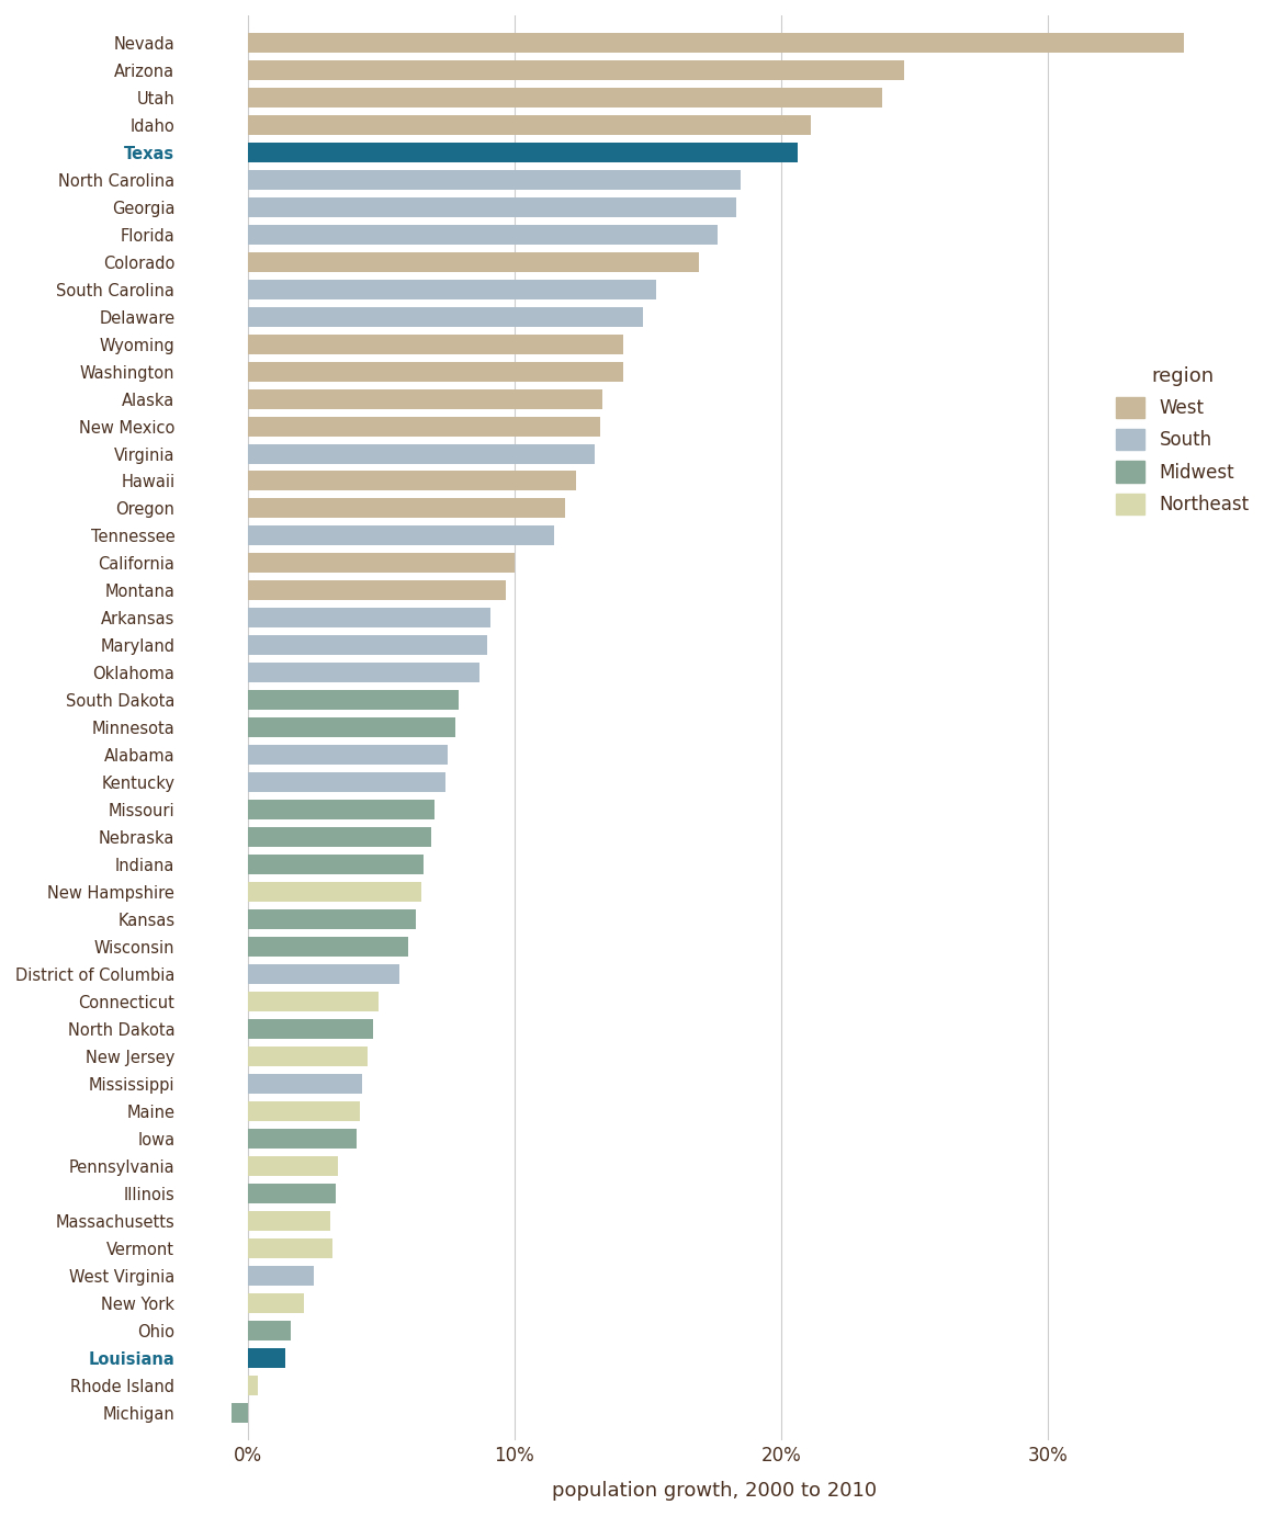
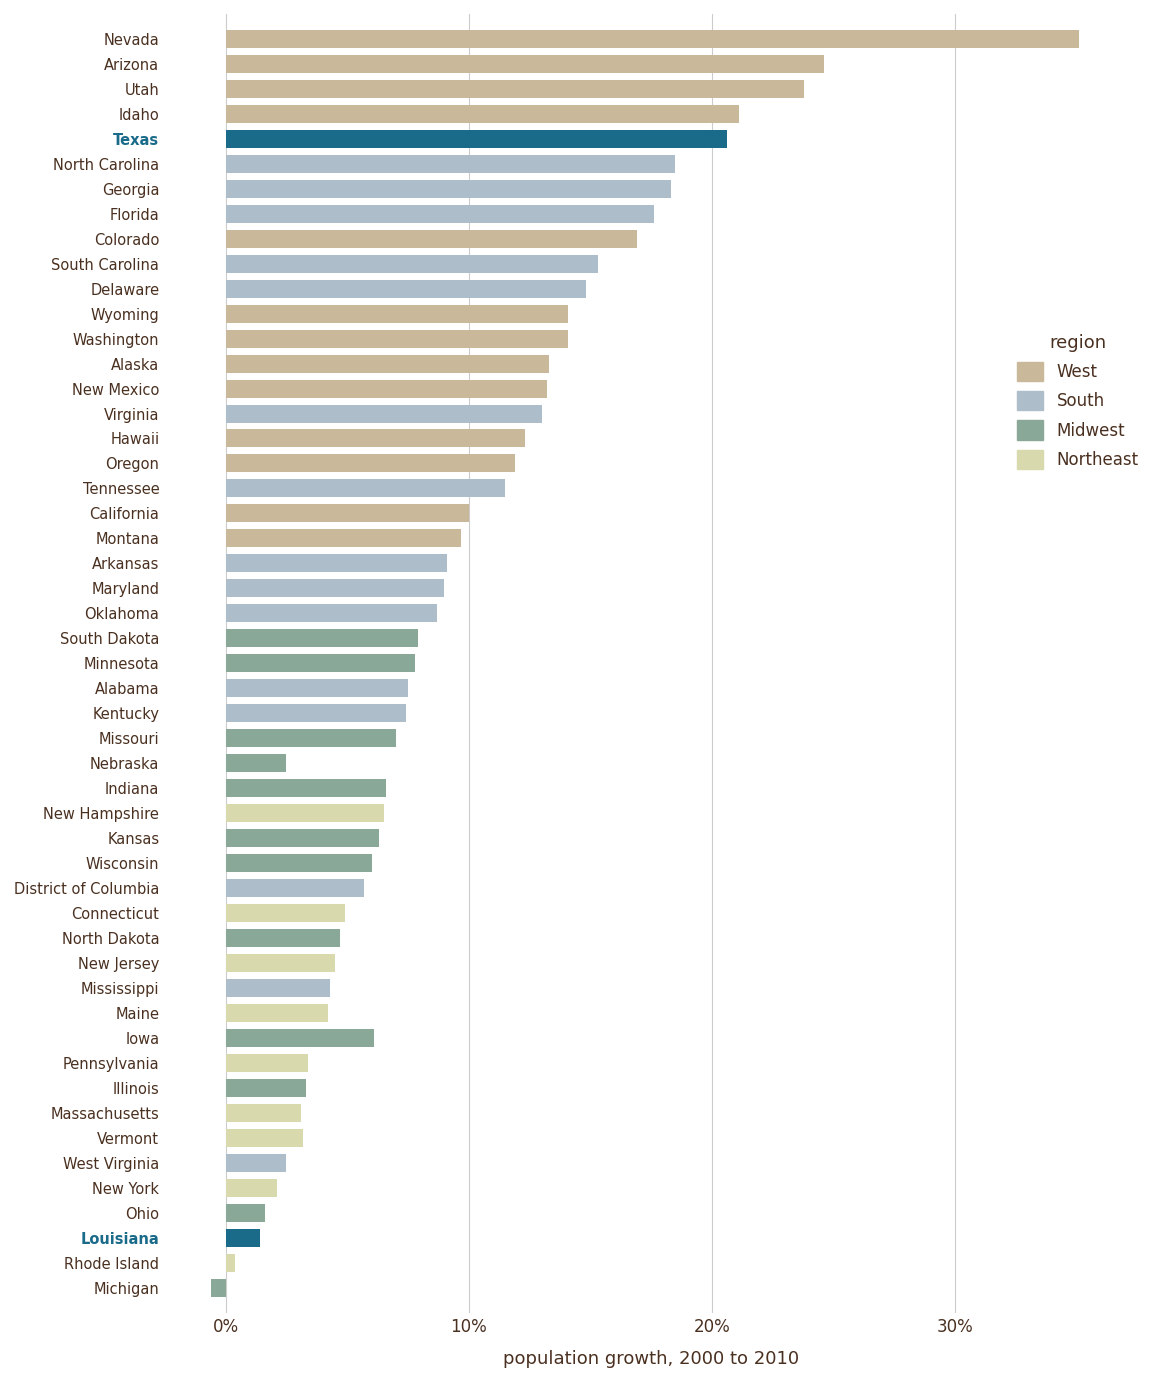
Nebraska: 6.9% -> 2.5%
Iowa: 4.1% -> 6.1%
